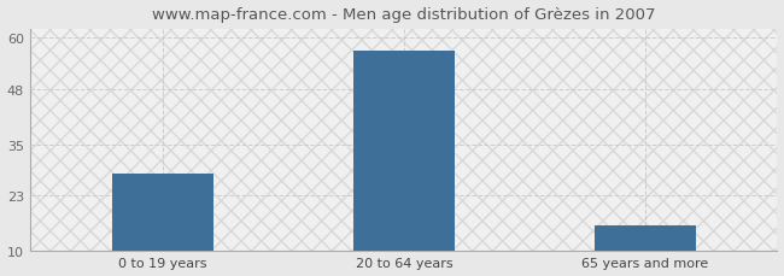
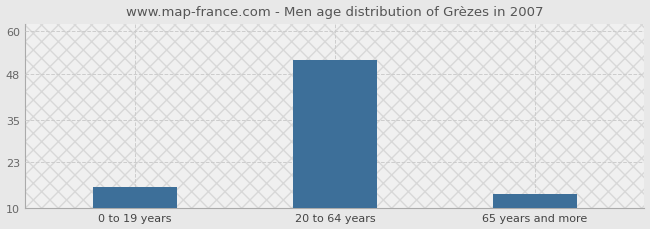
0 to 19 years: 28 -> 16
20 to 64 years: 57 -> 52
65 years and more: 16 -> 14
